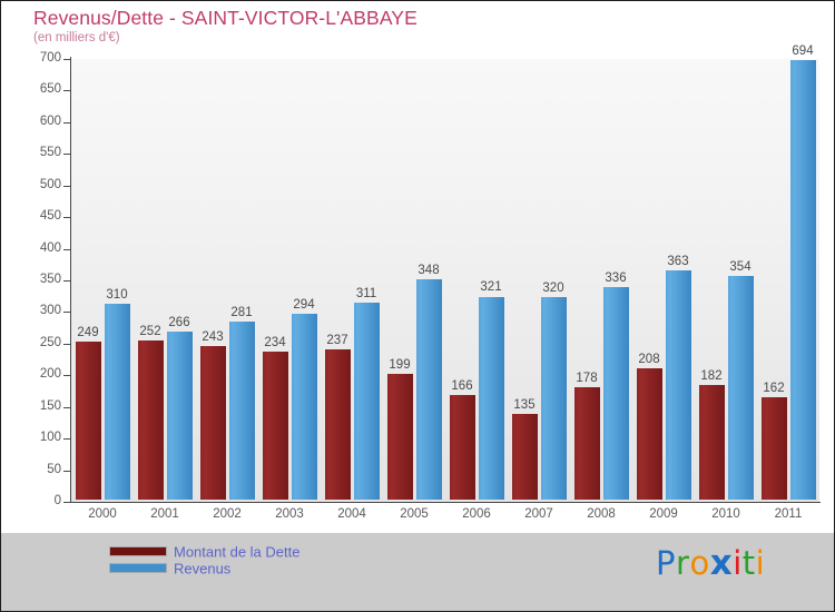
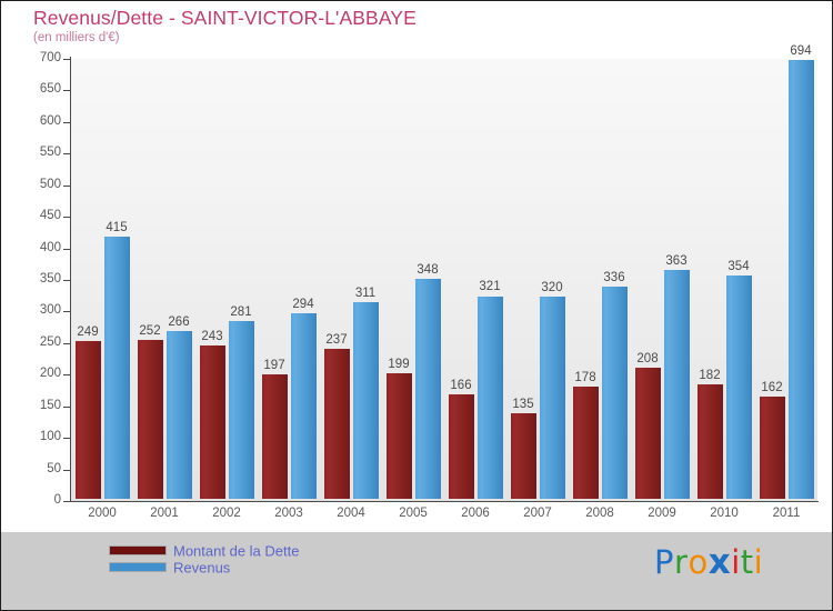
Revenus/2000: 310 -> 415
Montant de la Dette/2003: 234 -> 197
